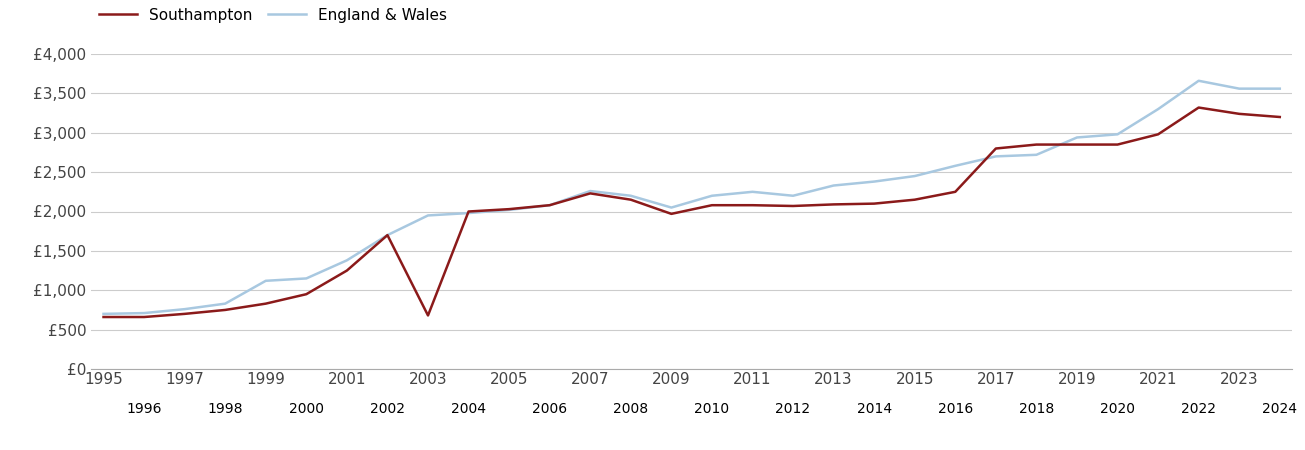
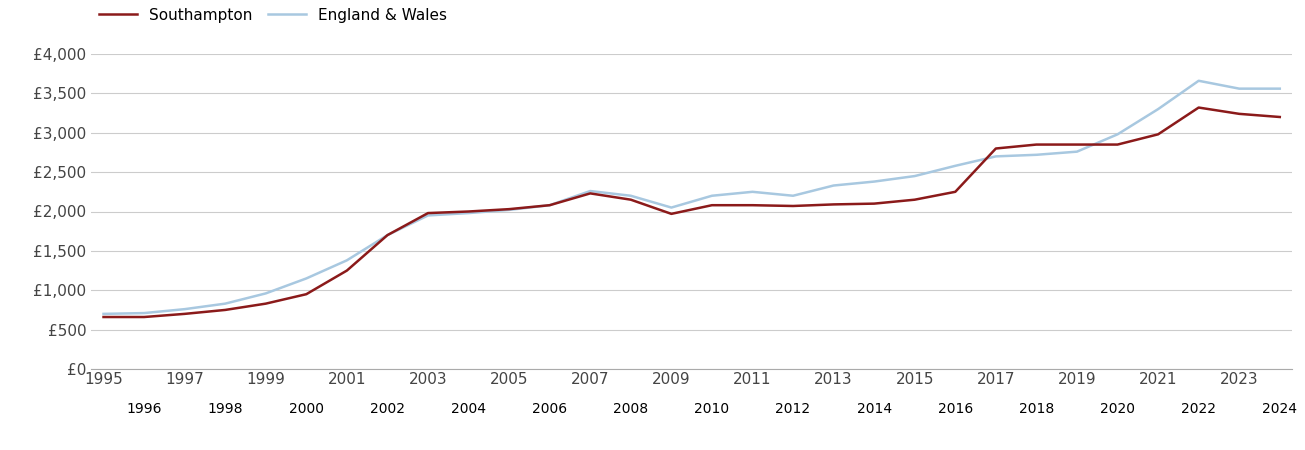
England & Wales/1999: £1,120 -> £960
Southampton/2003: £680 -> £1,980
England & Wales/2019: £2,940 -> £2,760
